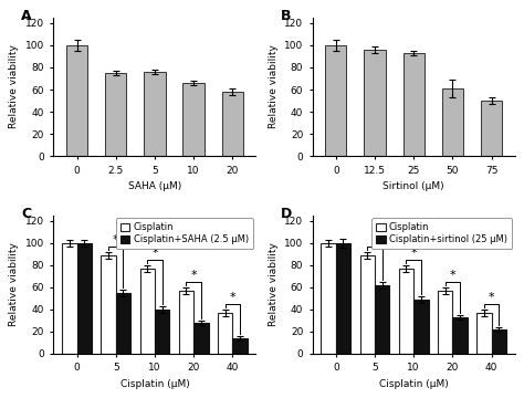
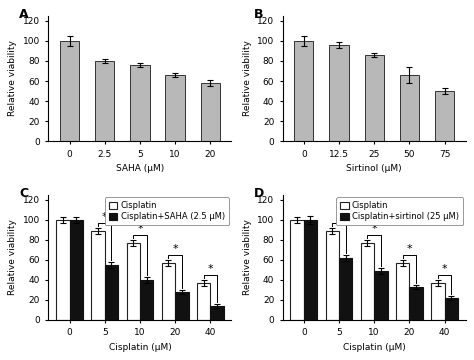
2.5: 75 -> 80
25: 93 -> 86
50: 61 -> 66
